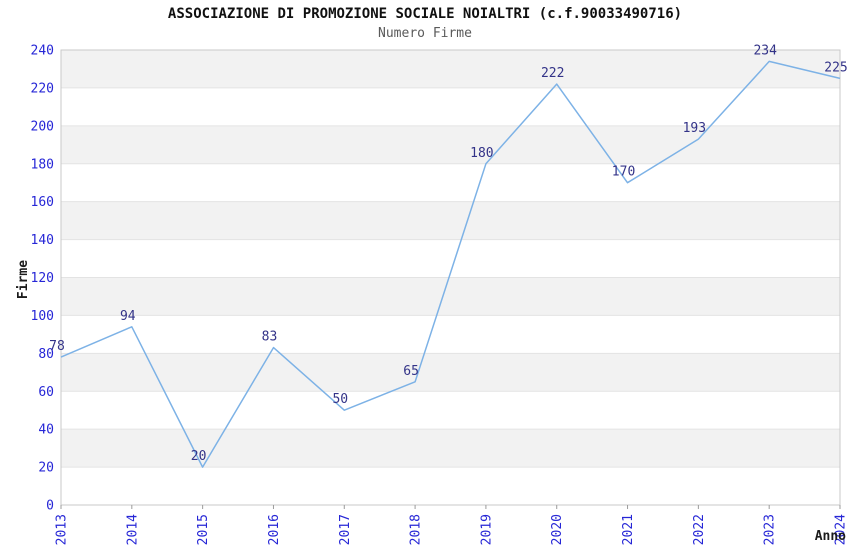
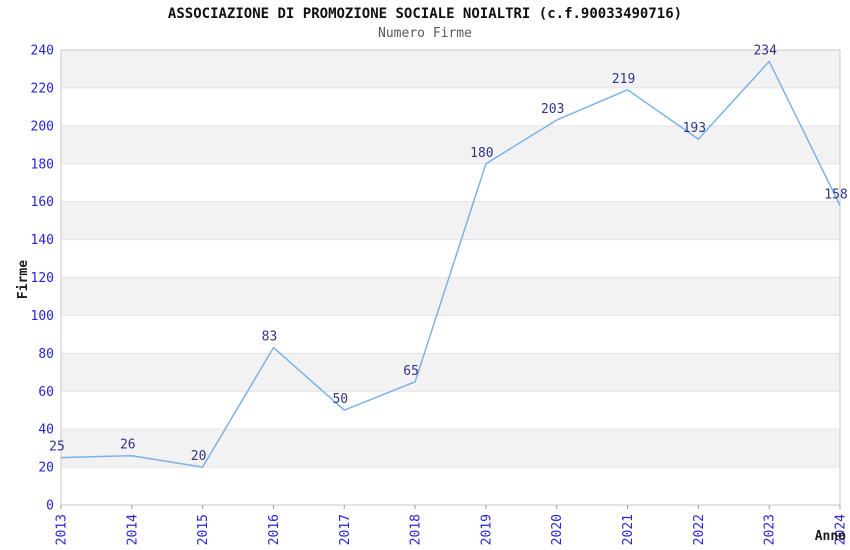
2013: 78 -> 25
2014: 94 -> 26
2020: 222 -> 203
2021: 170 -> 219
2024: 225 -> 158
